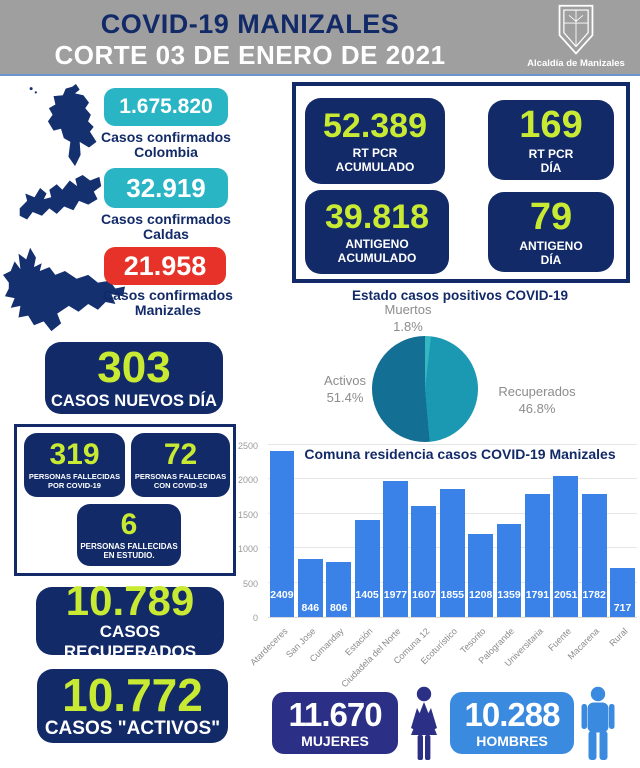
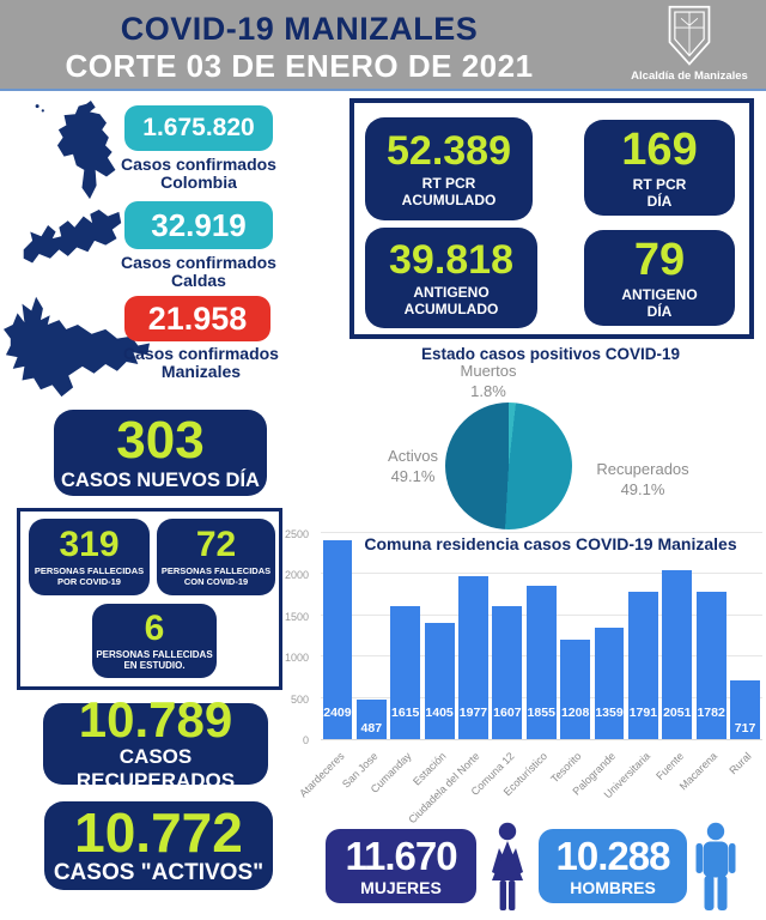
Estado casos positivos COVID-19/Recuperados: 46.8% -> 49.1%
Estado casos positivos COVID-19/Activos: 51.4% -> 49.1%
Comuna residencia casos COVID-19 Manizales/San Jose: 846 -> 487
Comuna residencia casos COVID-19 Manizales/Cumanday: 806 -> 1615
